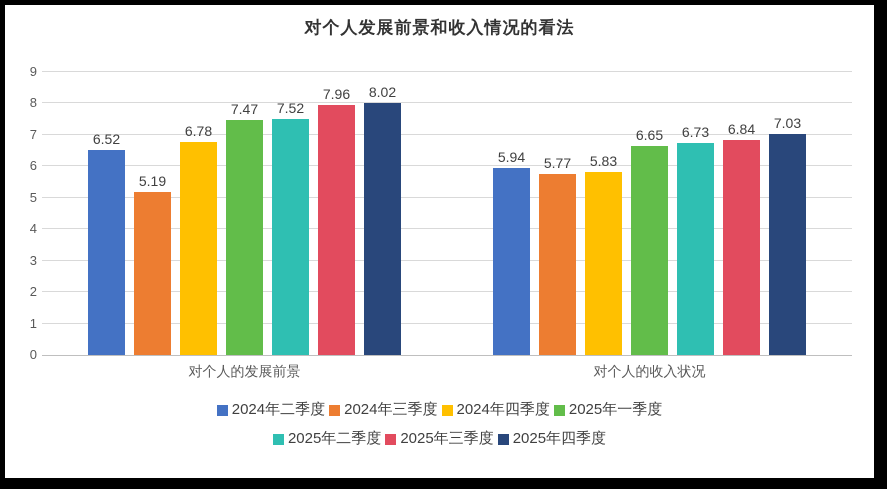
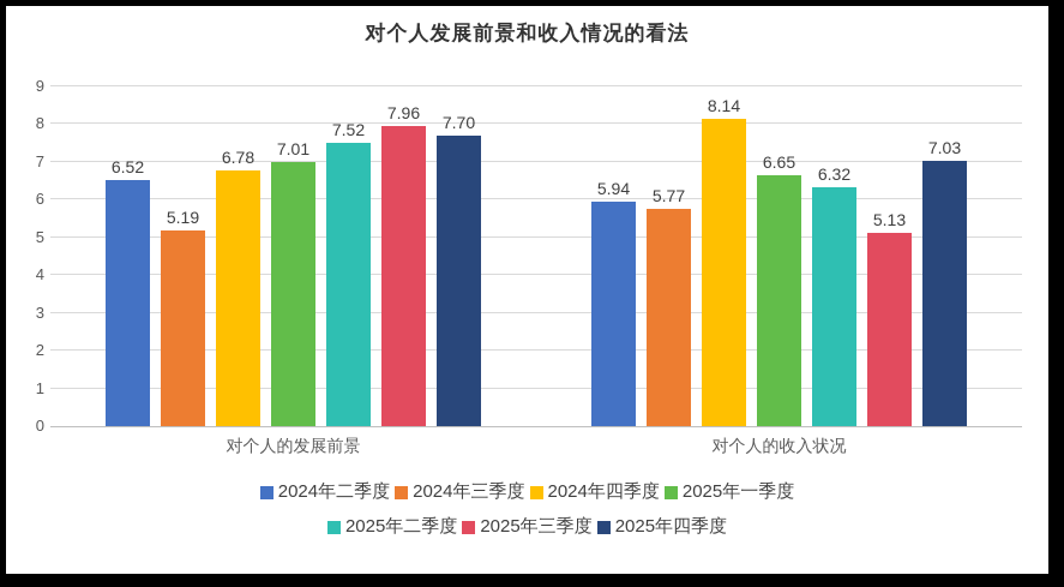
2025年一季度/对个人的发展前景: 7.47 -> 7.01
2025年四季度/对个人的发展前景: 8.02 -> 7.70
2024年四季度/对个人的收入状况: 5.83 -> 8.14
2025年二季度/对个人的收入状况: 6.73 -> 6.32
2025年三季度/对个人的收入状况: 6.84 -> 5.13
